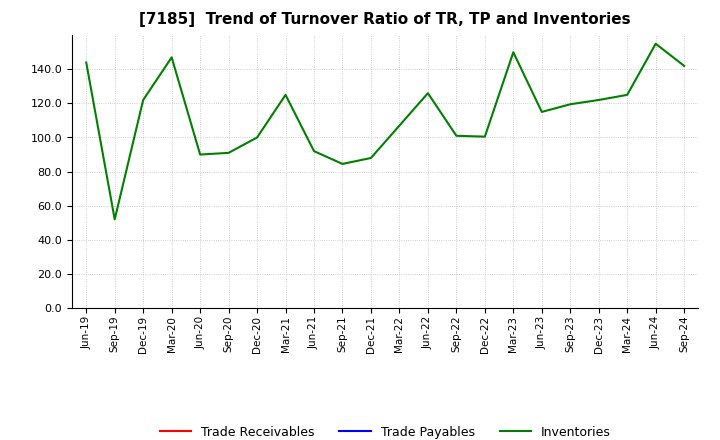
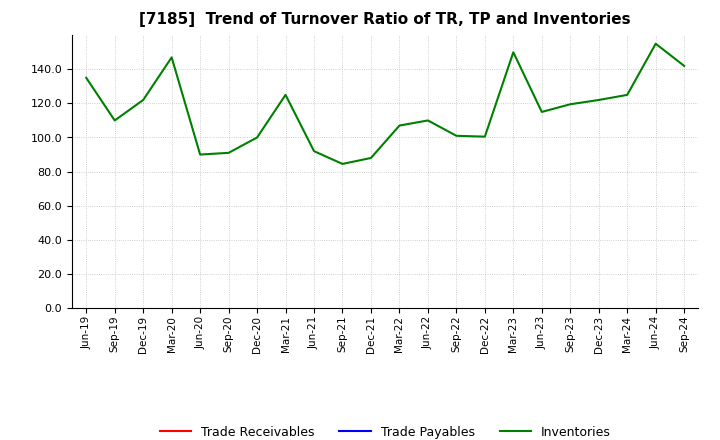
Jun-19: 144 -> 135
Sep-19: 52 -> 110
Jun-22: 126 -> 110
